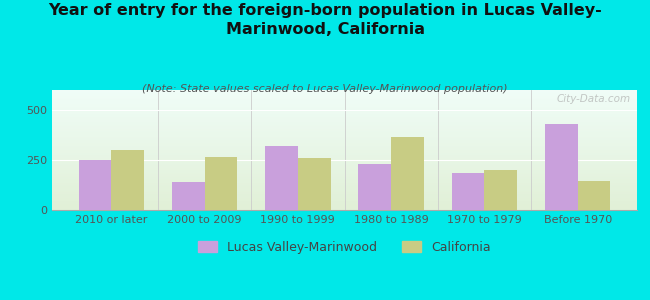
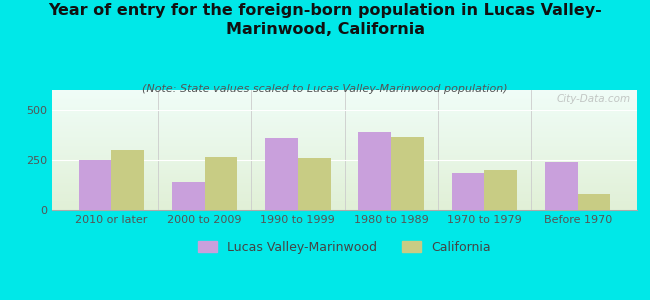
Lucas Valley-Marinwood/1990 to 1999: 320 -> 360
Lucas Valley-Marinwood/1980 to 1989: 230 -> 390
Lucas Valley-Marinwood/Before 1970: 430 -> 240
California/Before 1970: 145 -> 80
